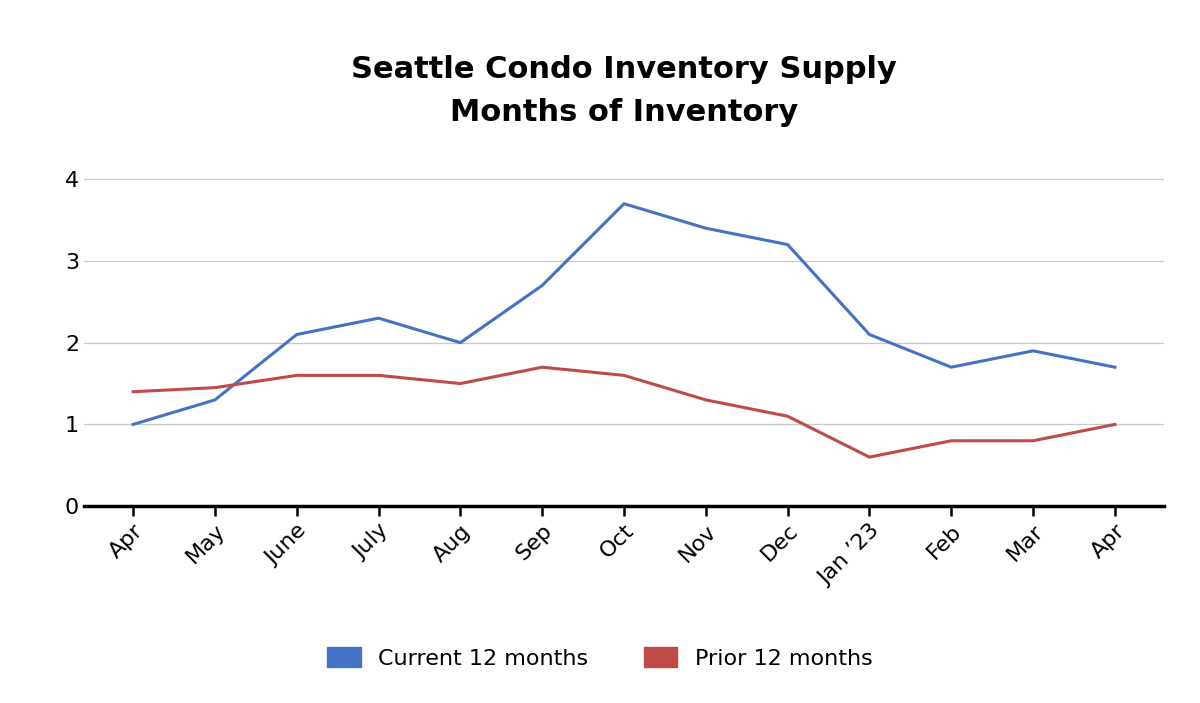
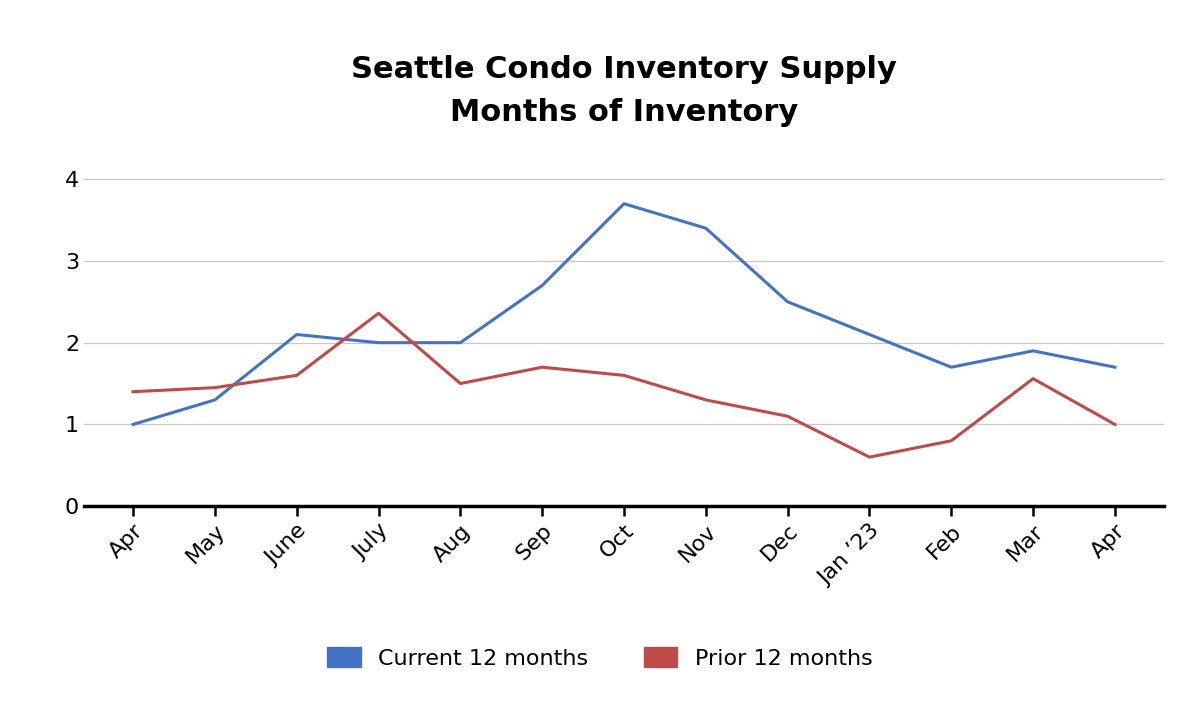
Current 12 months/July: 2.3 -> 2.0
Prior 12 months/July: 1.60 -> 2.36
Current 12 months/Dec: 3.2 -> 2.5
Prior 12 months/Mar: 0.80 -> 1.56
